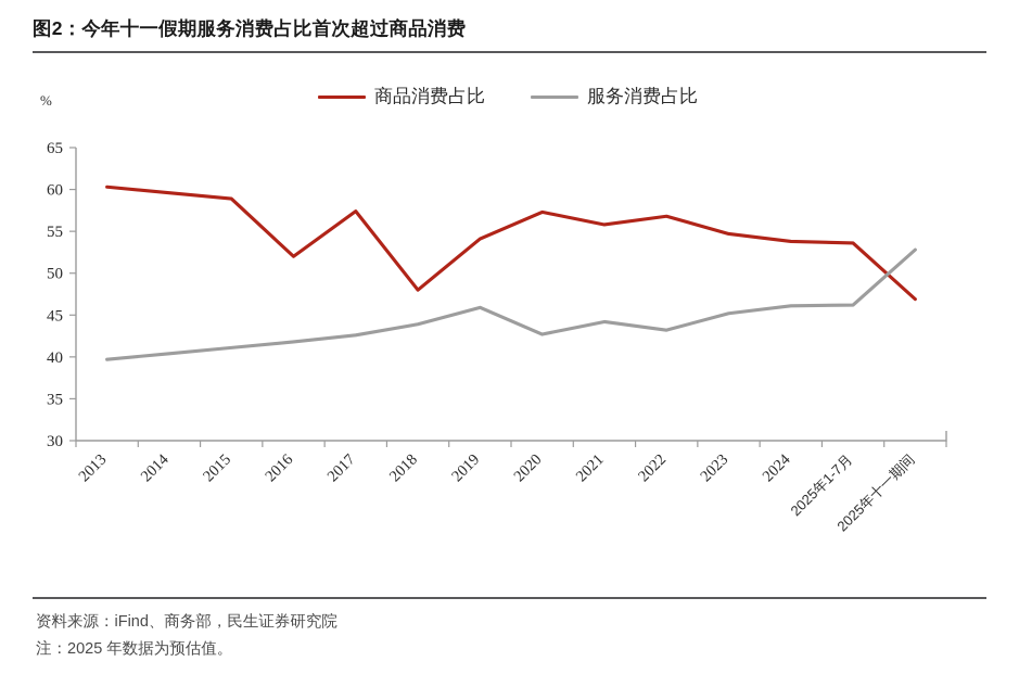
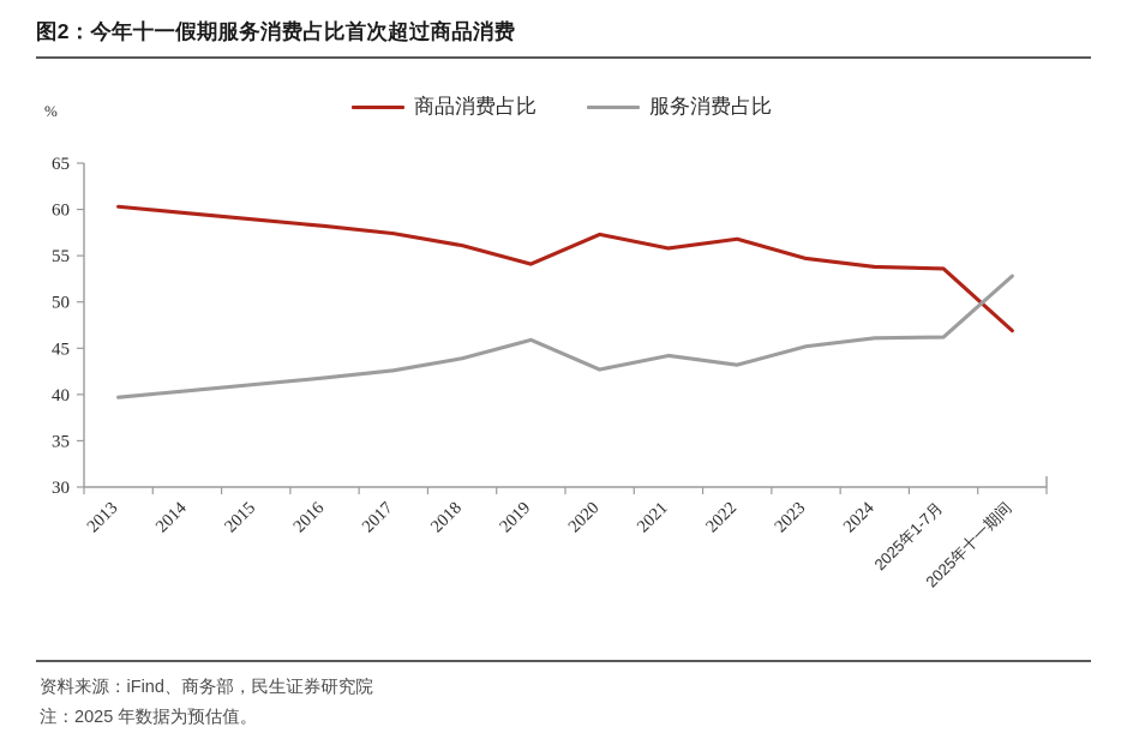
商品消费占比/2016: 52 -> 58
商品消费占比/2018: 48 -> 56
